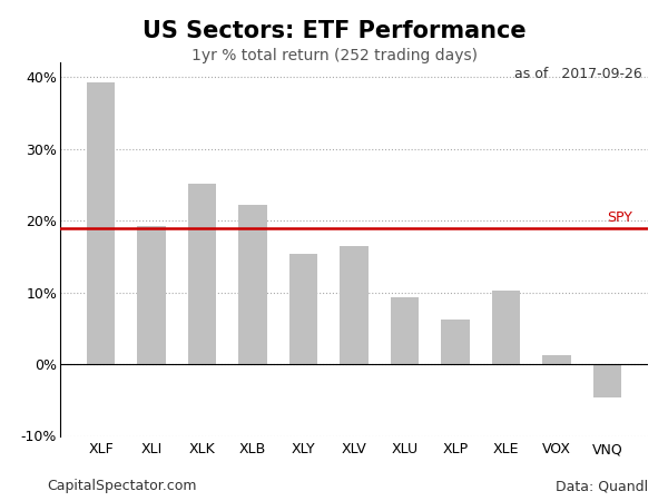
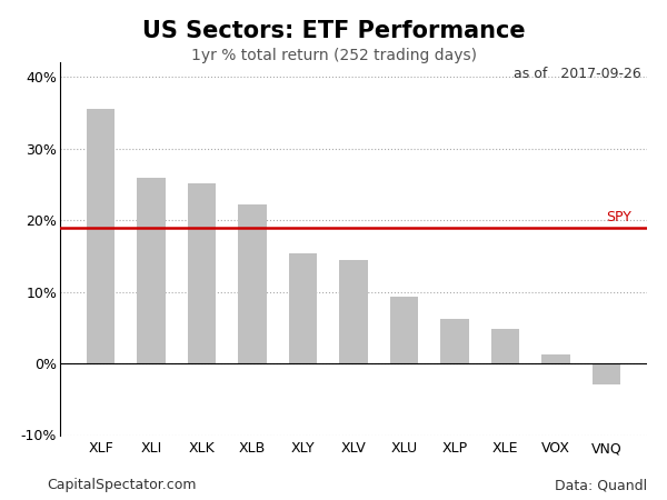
XLF: 39.2% -> 35.5%
XLI: 19.2% -> 25.9%
XLV: 16.4% -> 14.4%
XLE: 10.2% -> 4.8%
VNQ: -4.6% -> -3.0%
